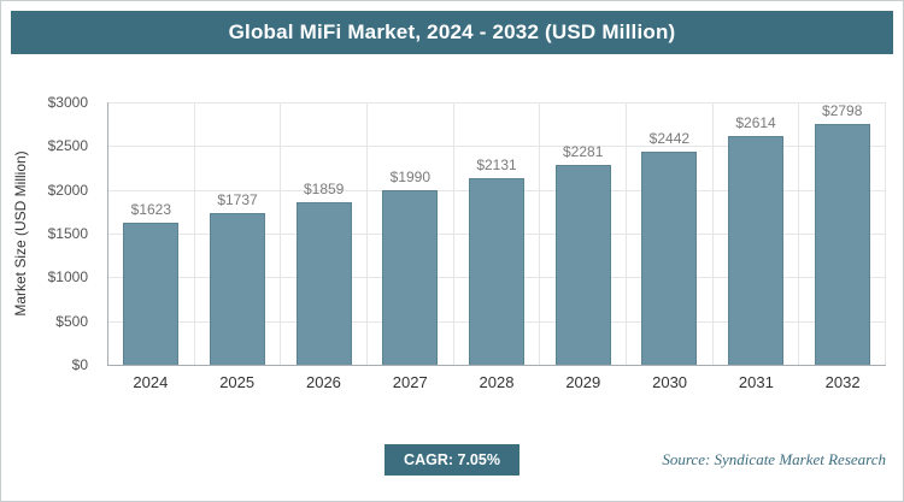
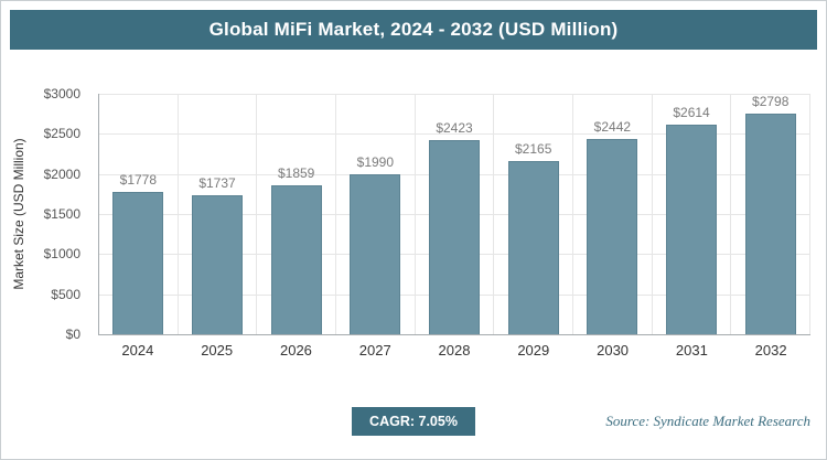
2024: $1623 -> $1778
2028: $2131 -> $2423
2029: $2281 -> $2165
